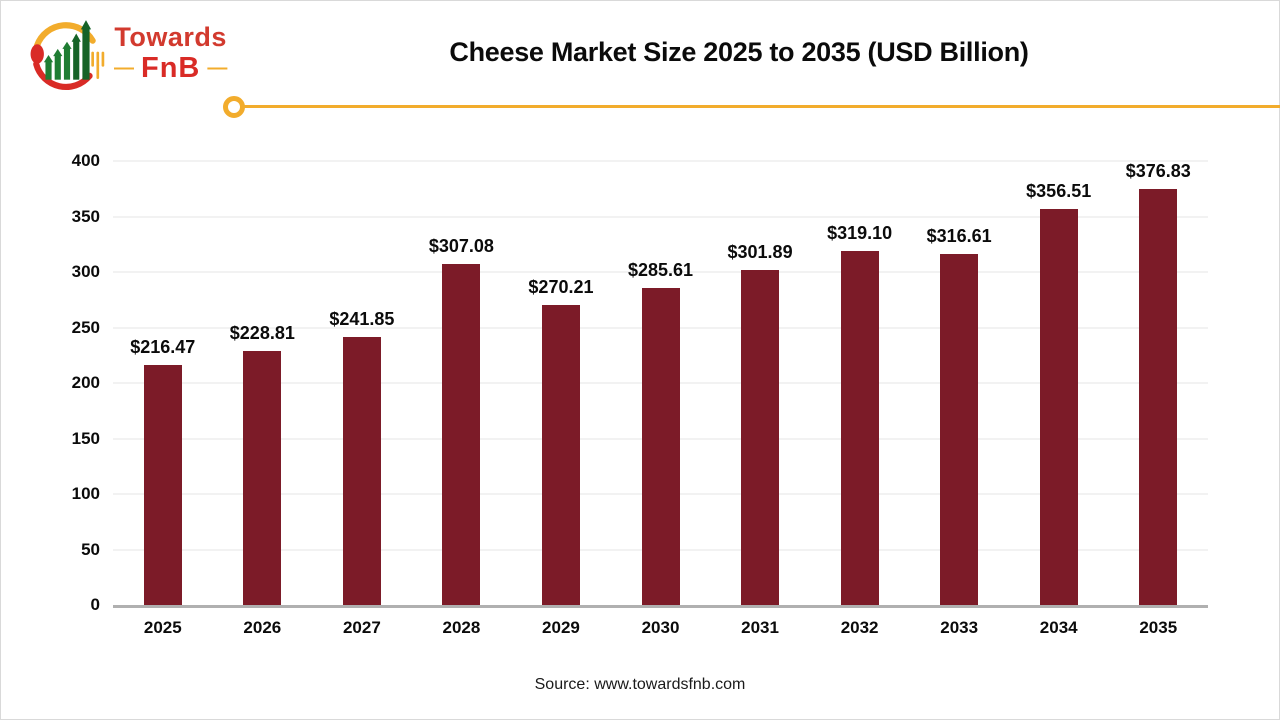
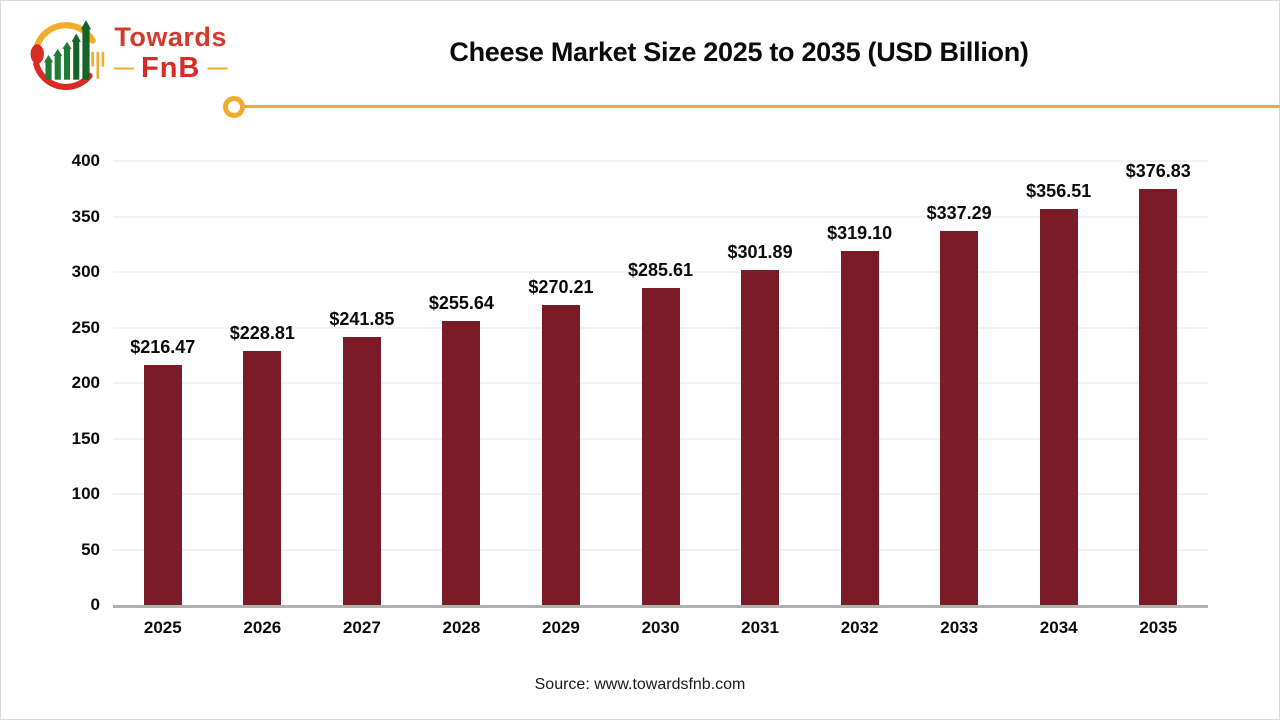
2028: $307.08 -> $255.64
2033: $316.61 -> $337.29
